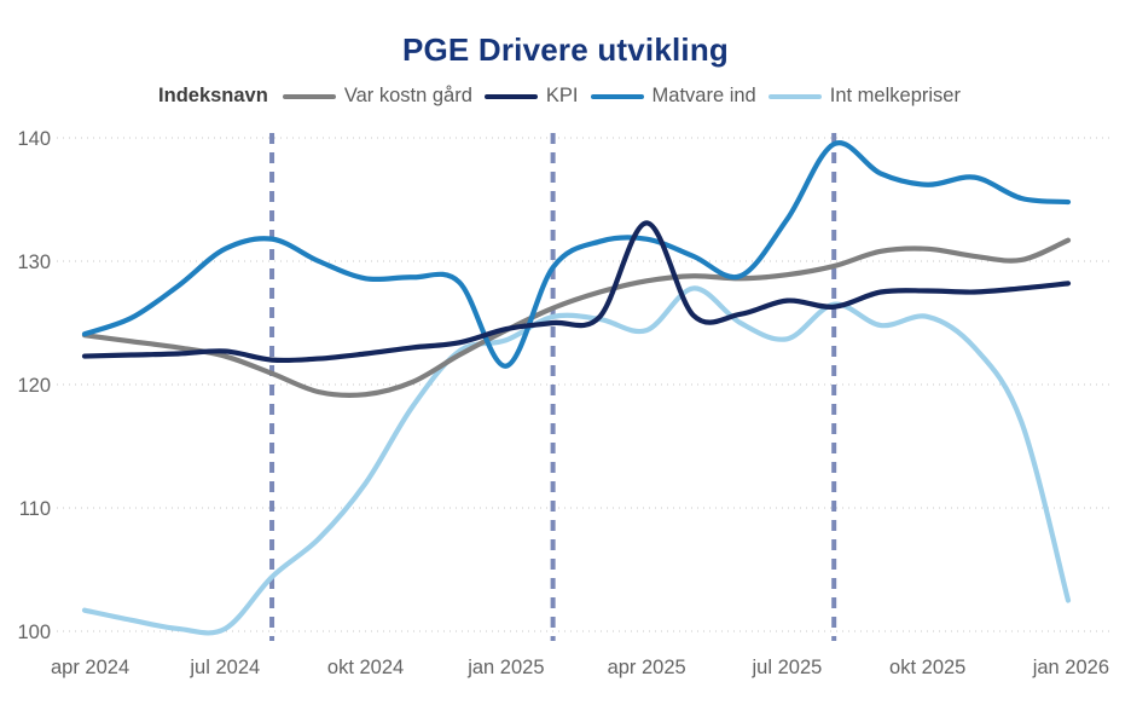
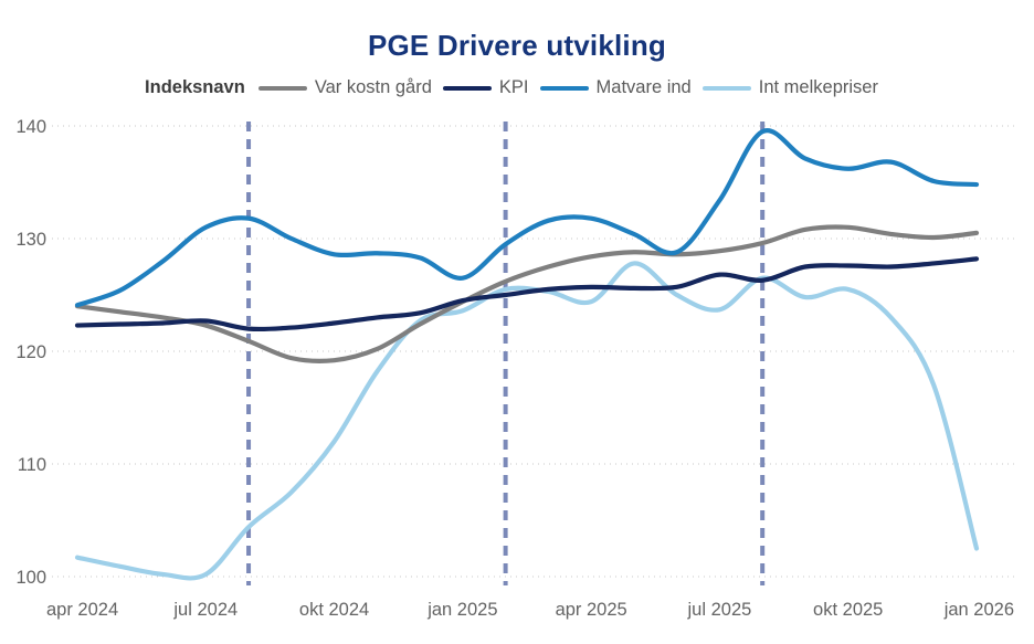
Matvare ind/jan 2025: 121.5 -> 126.5
KPI/apr 2025: 133.1 -> 125.7
Var kostn gård/jan 2026: 131.7 -> 130.5
